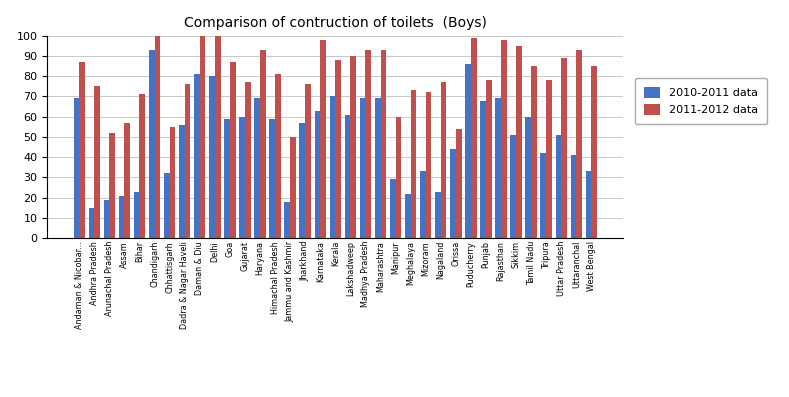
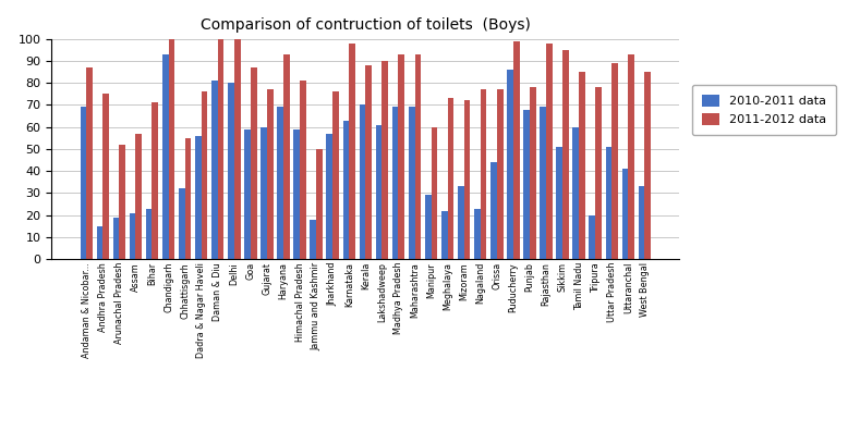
2011-2012 data/Orissa: 54 -> 77
2010-2011 data/Tripura: 42 -> 20
